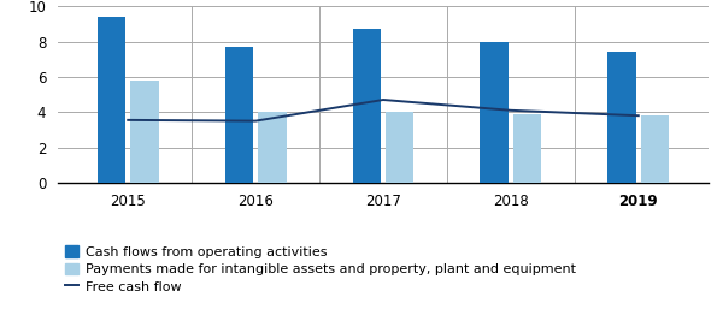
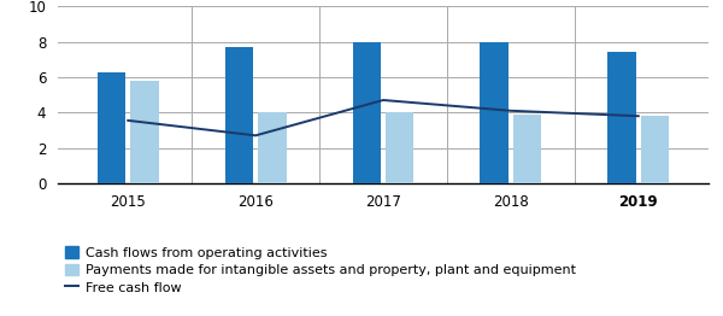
Cash flows from operating activities/2015: 9.4 -> 6.3
Free cash flow/2016: 3.5 -> 2.7
Cash flows from operating activities/2017: 8.7 -> 8.0
